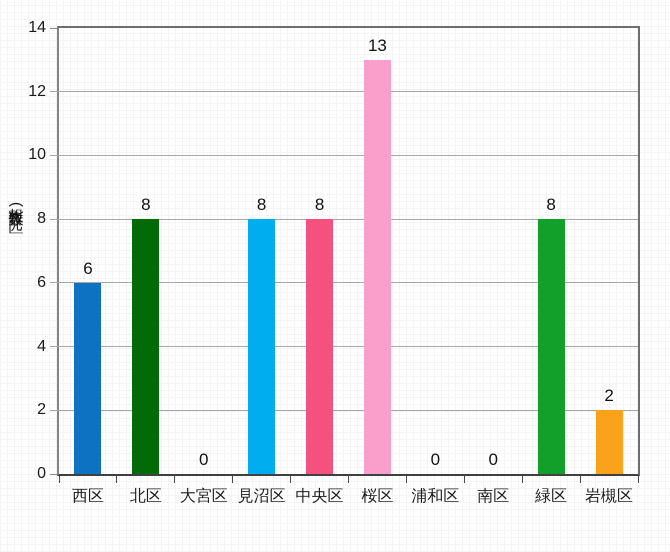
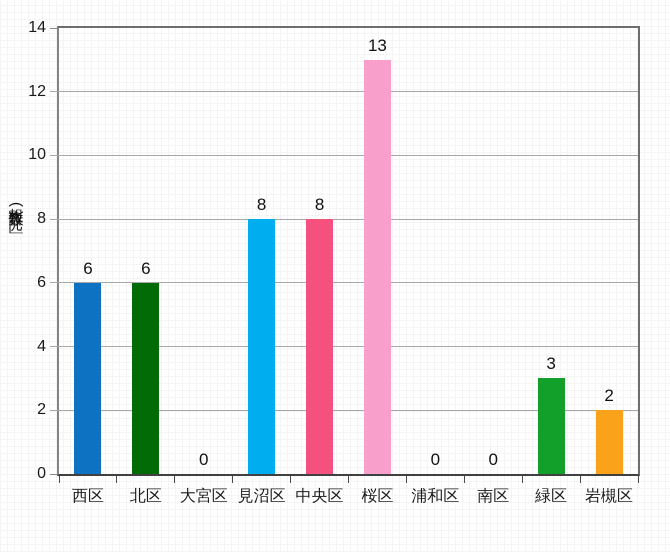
北区: 8 -> 6
緑区: 8 -> 3
